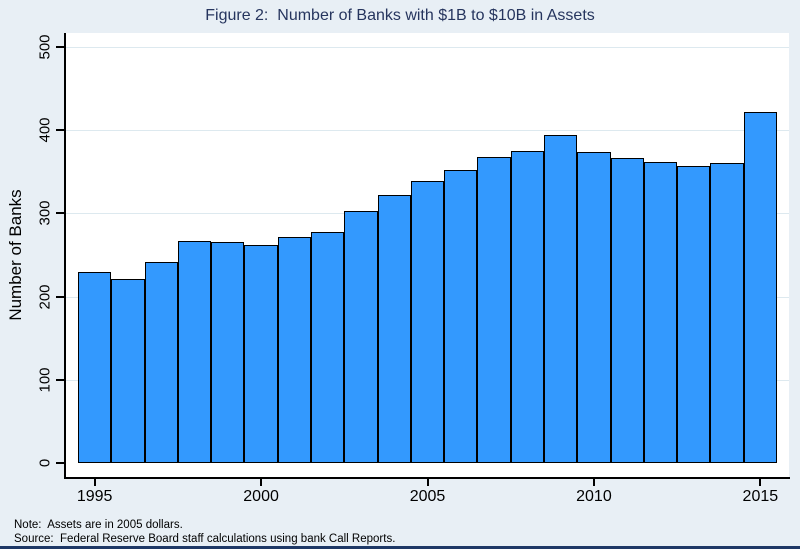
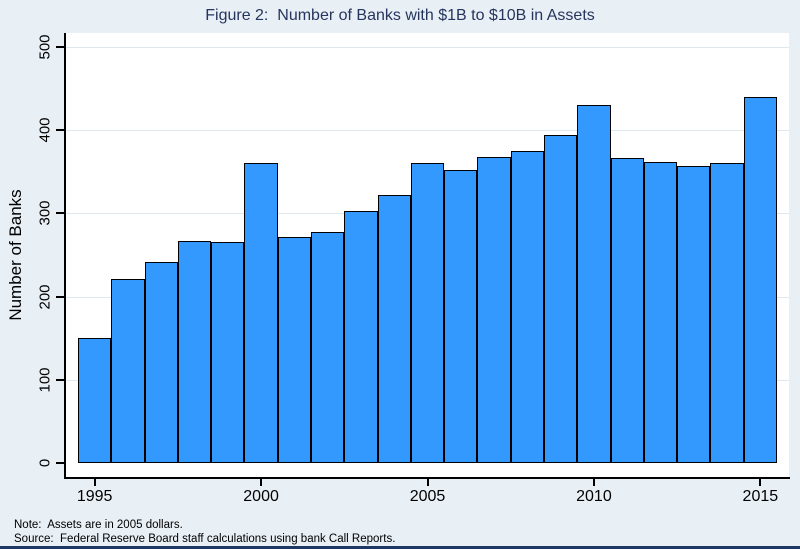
1995: 230 -> 150
2000: 260 -> 360
2005: 340 -> 360
2010: 370 -> 430
2015: 420 -> 440
